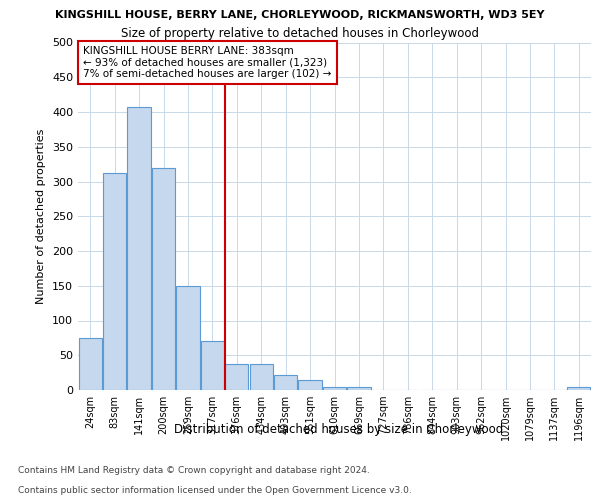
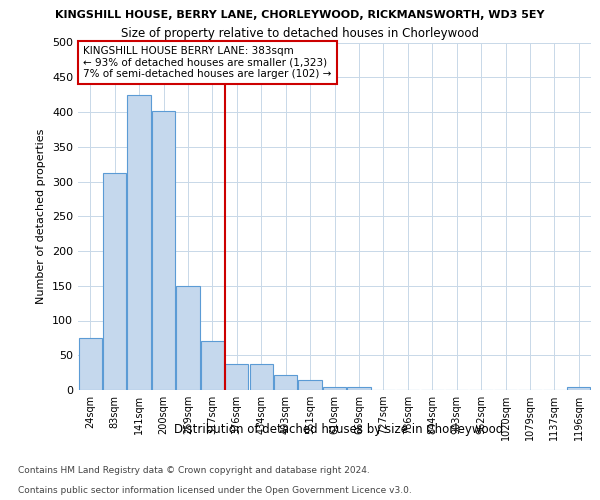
141sqm: 407 -> 424
200sqm: 320 -> 402
